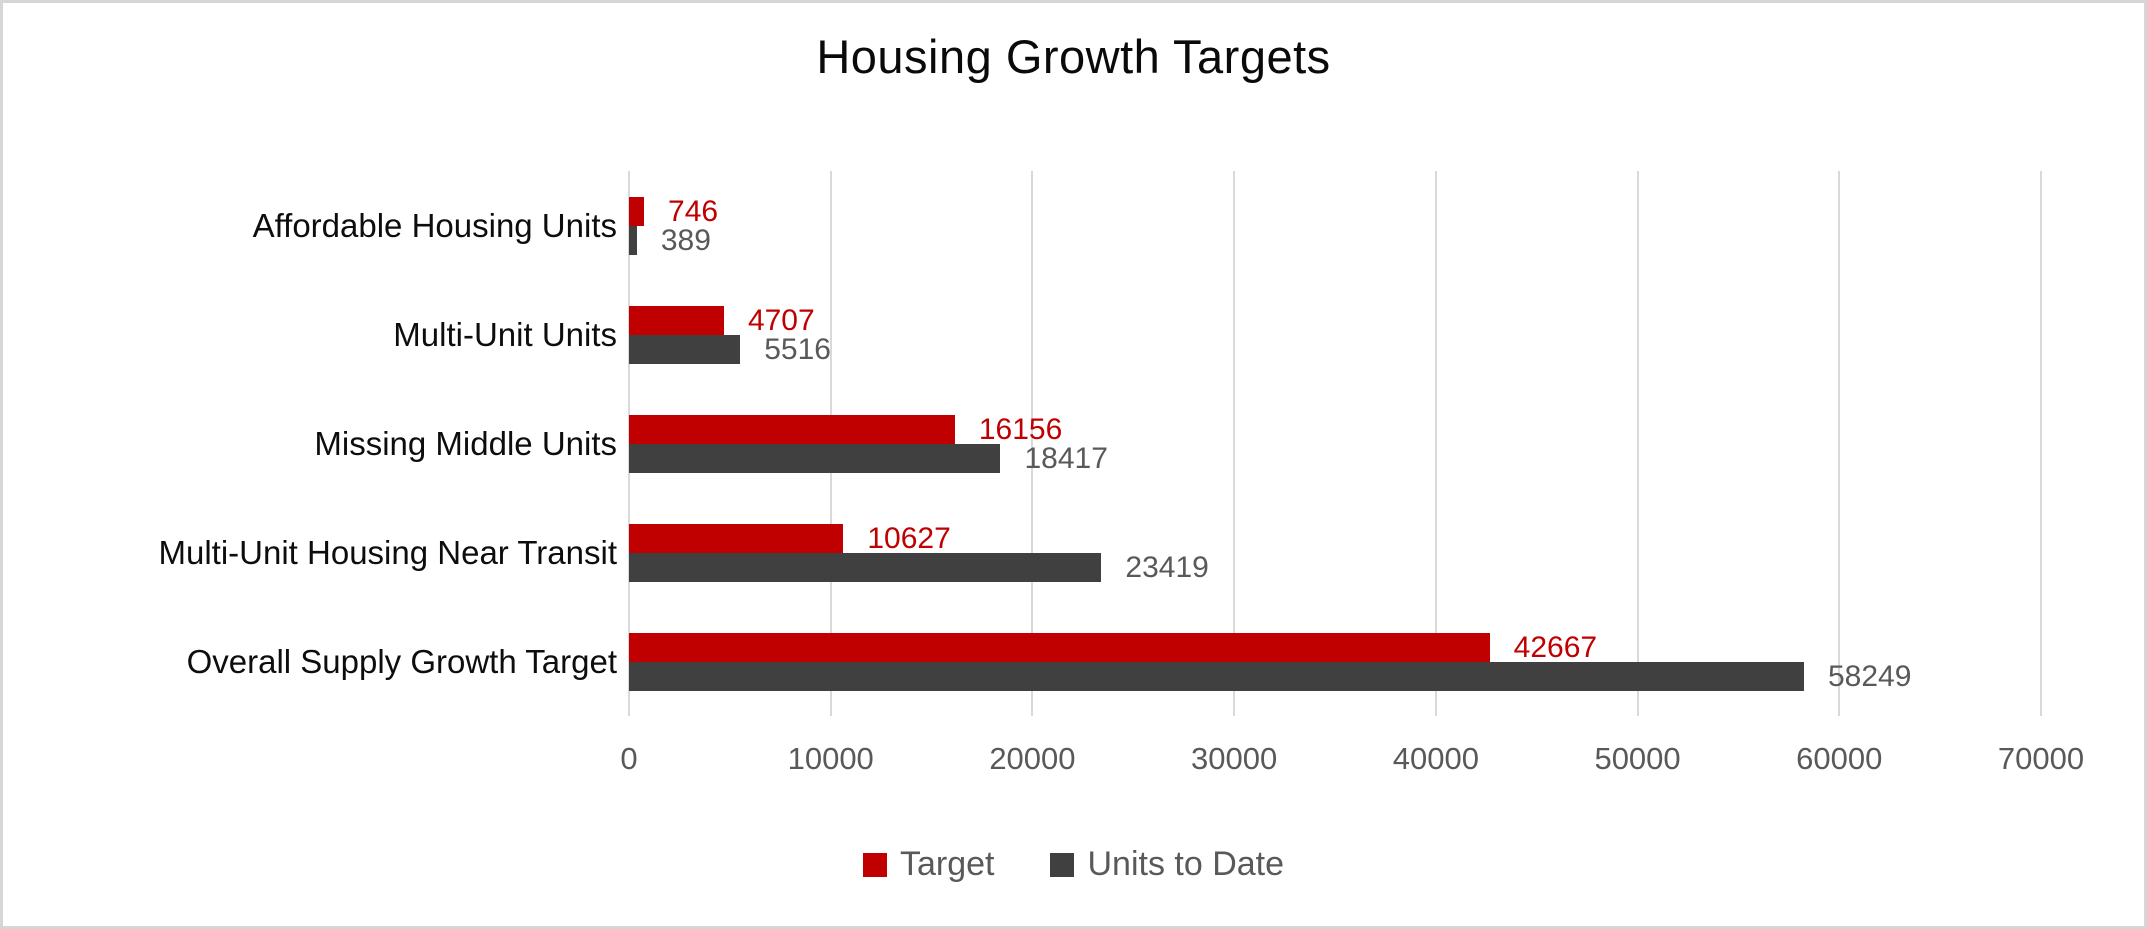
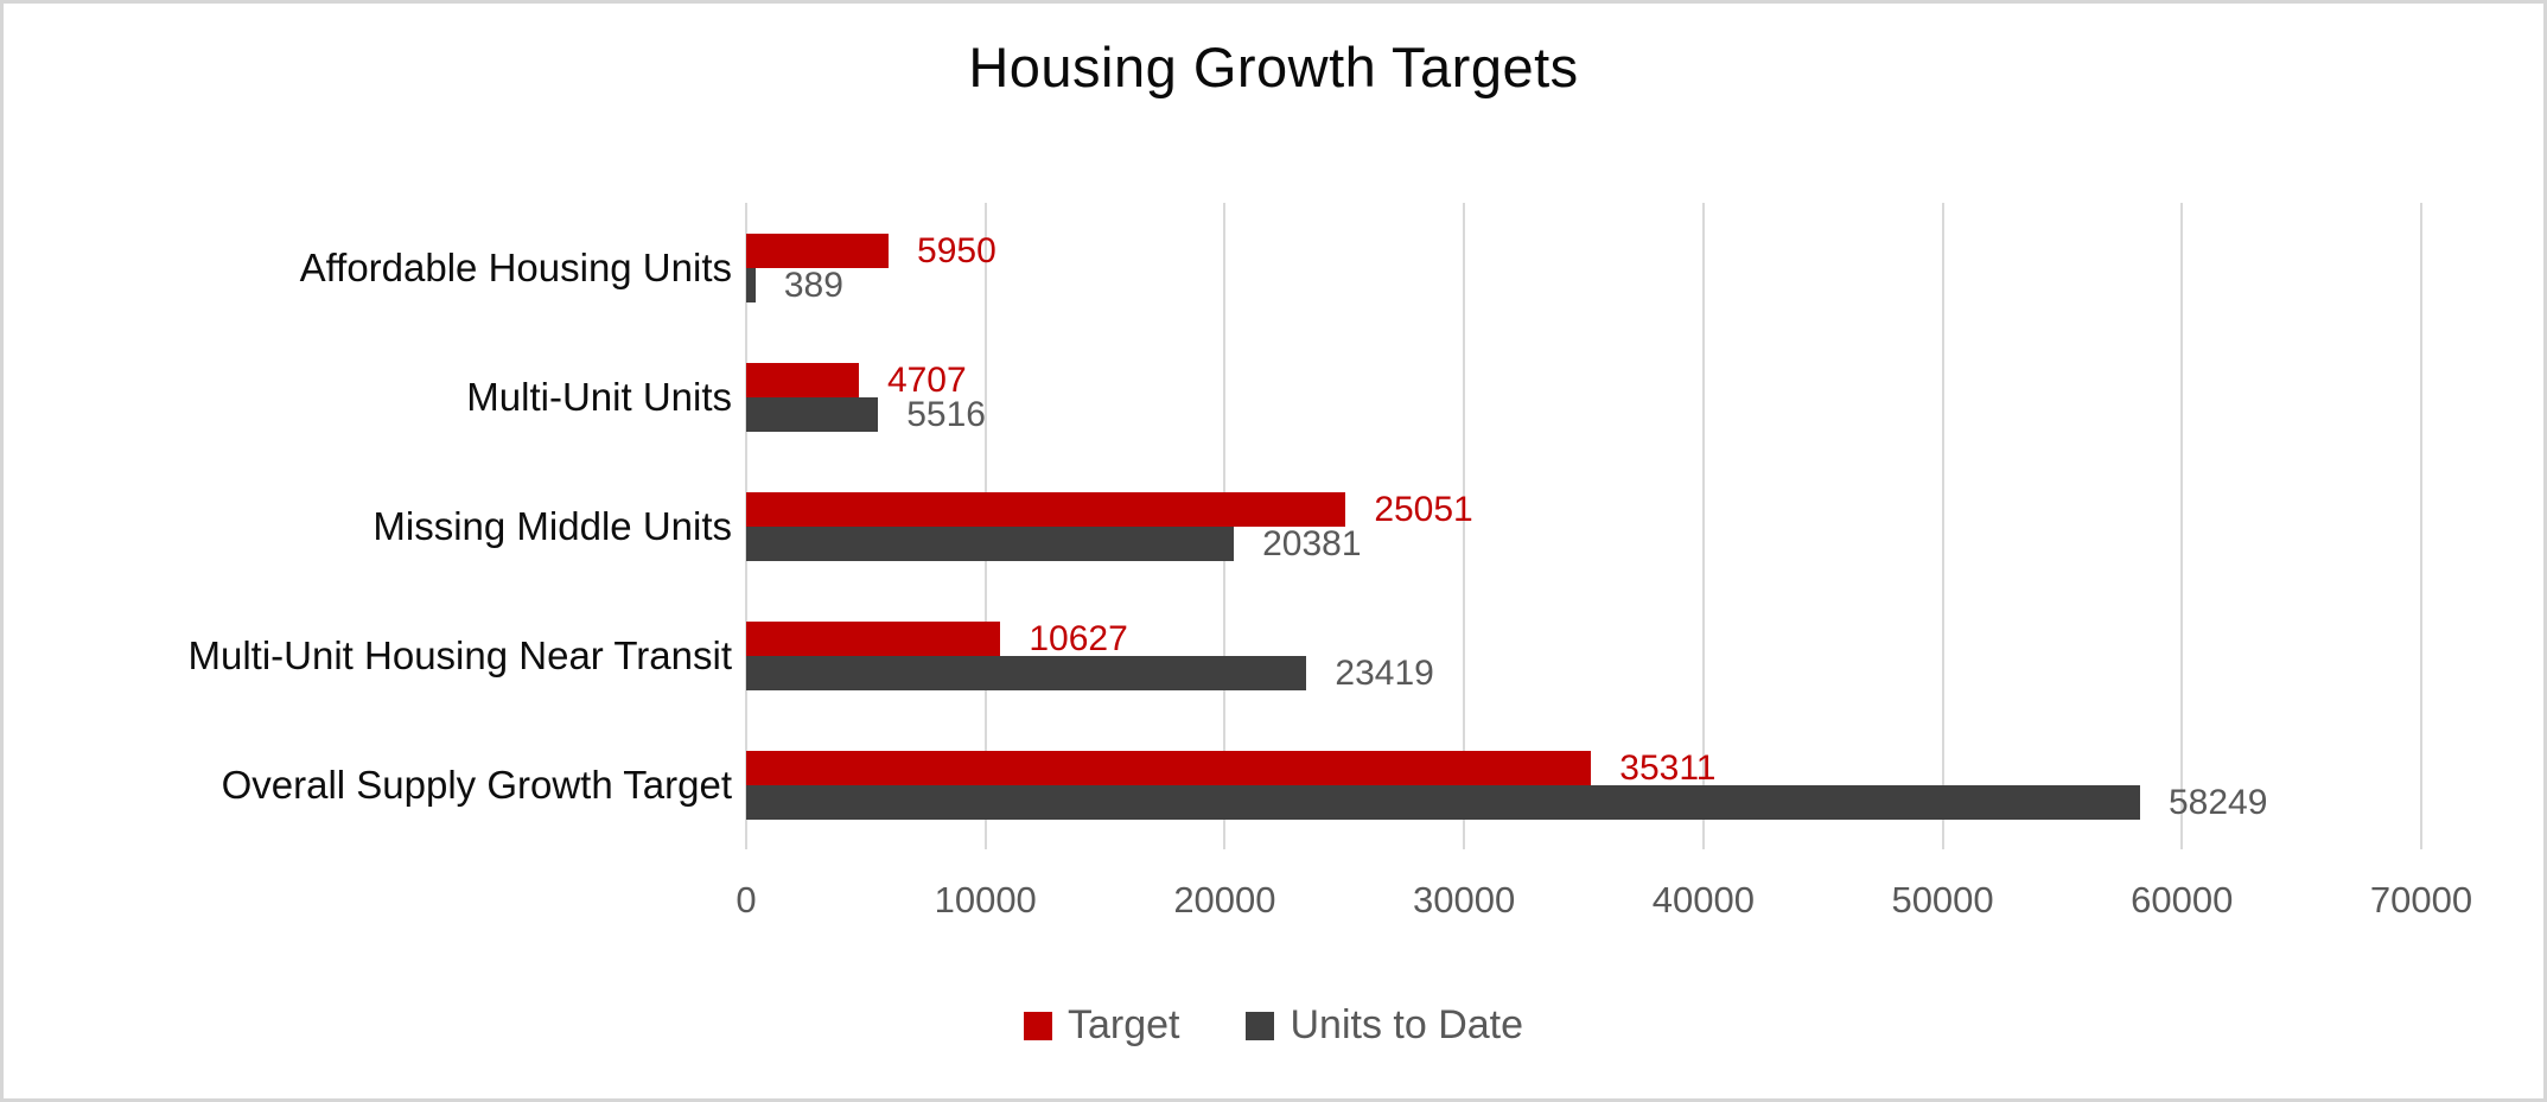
Target/Affordable Housing Units: 746 -> 5950
Target/Missing Middle Units: 16156 -> 25051
Units to Date/Missing Middle Units: 18417 -> 20381
Target/Overall Supply Growth Target: 42667 -> 35311
